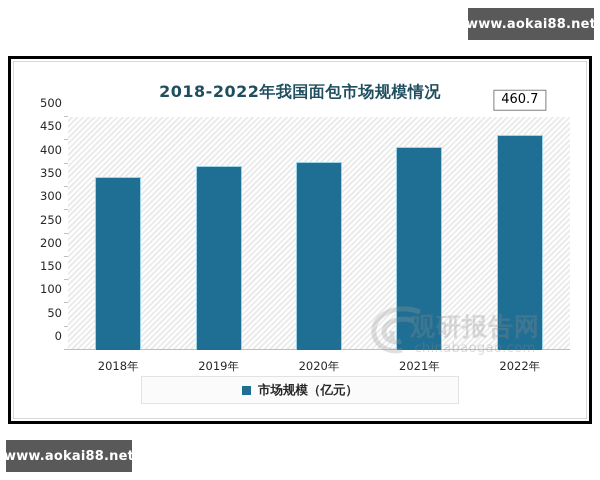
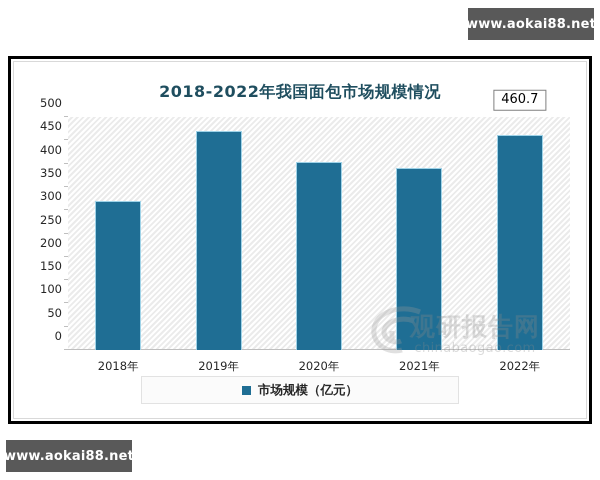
2018年: 370 -> 320
2019年: 400 -> 470
2021年: 440 -> 390
